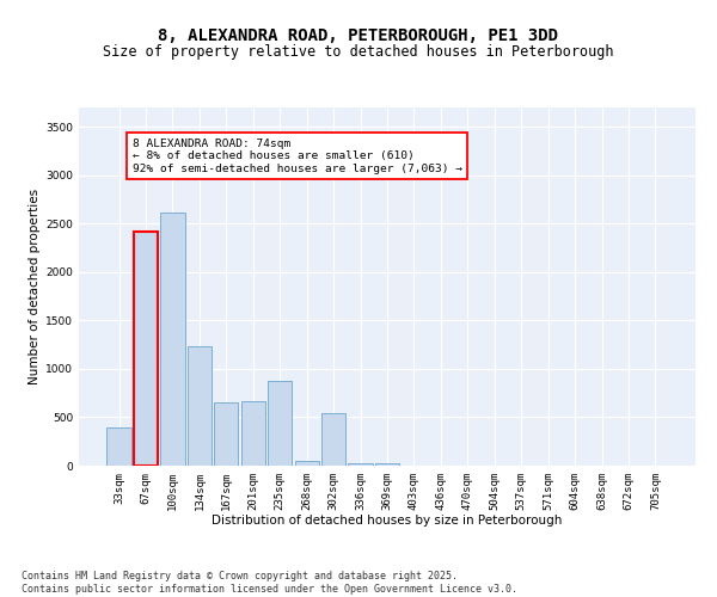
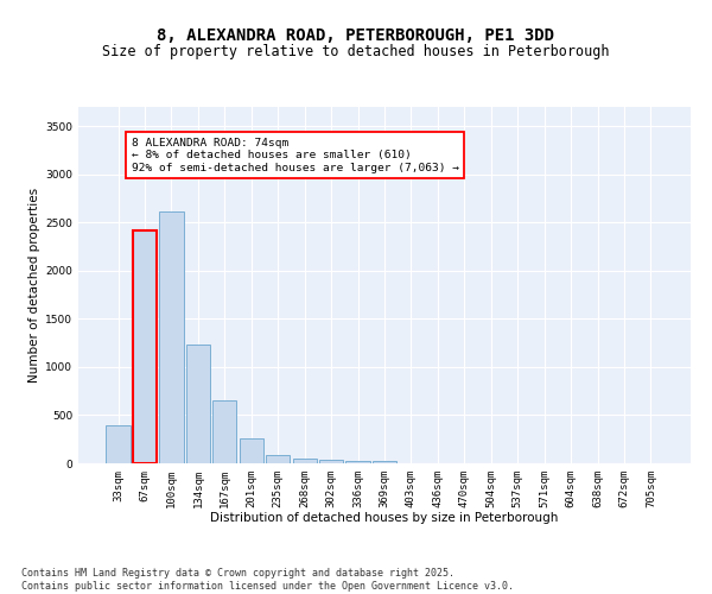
201sqm: 660 -> 260
235sqm: 880 -> 90
302sqm: 540 -> 40
